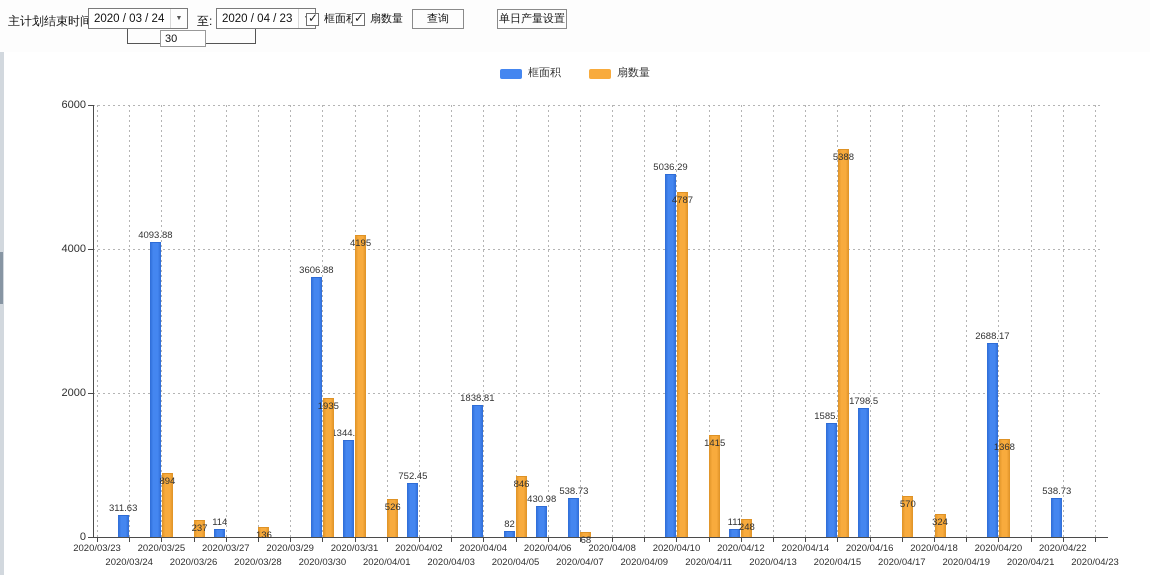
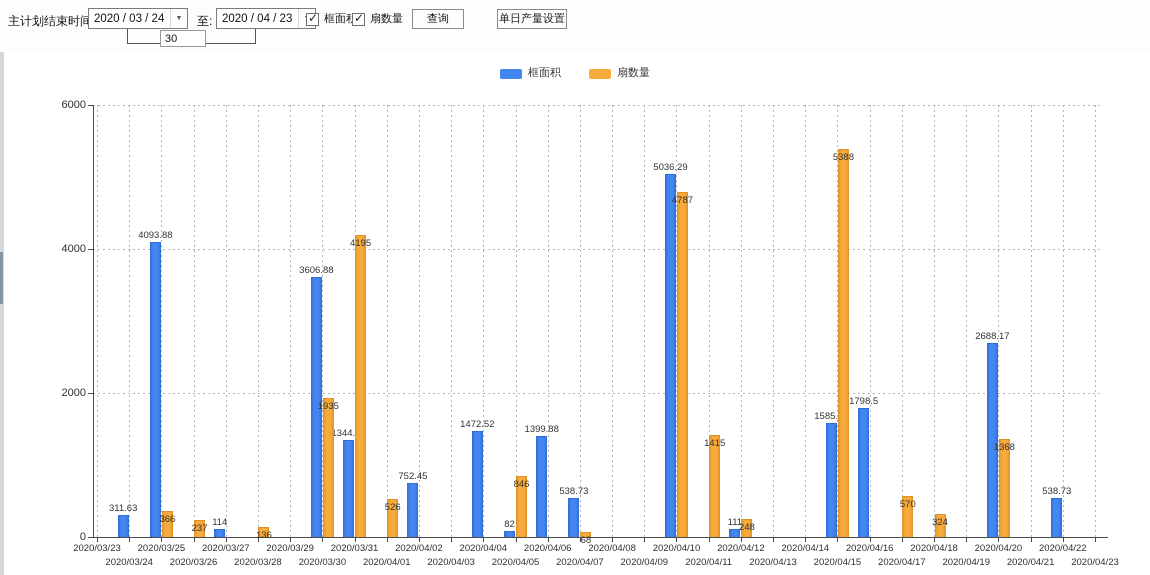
扇数量/2020/03/25: 894 -> 366
框面积/2020/04/04: 1838.81 -> 1472.52
框面积/2020/04/06: 430.98 -> 1399.88
